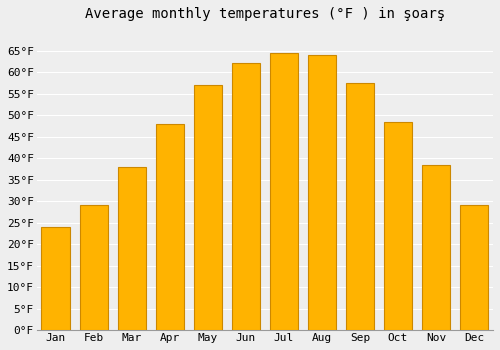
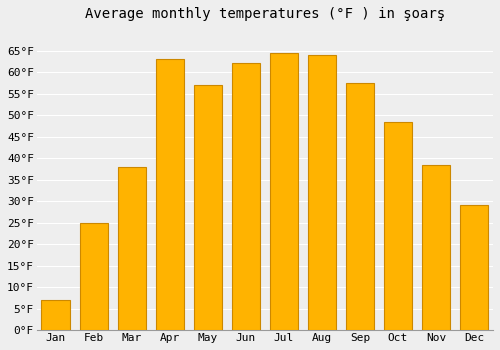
Jan: 24.0°F -> 7.0°F
Feb: 29.0°F -> 25.0°F
Apr: 48.0°F -> 63.0°F
